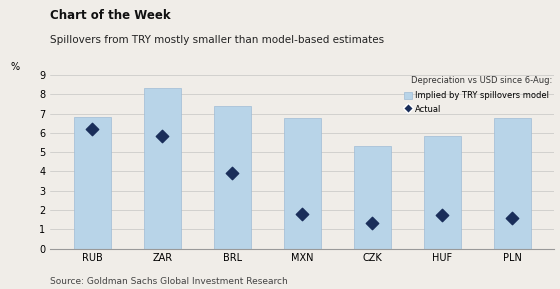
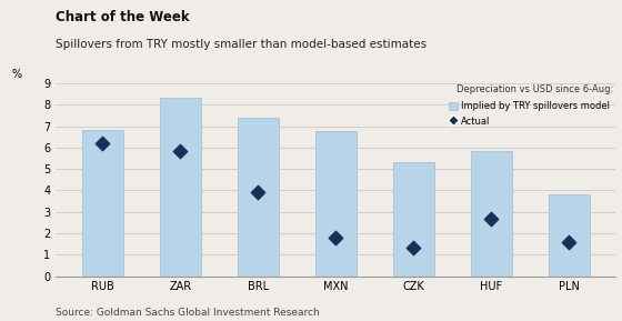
Actual/HUF: 1.8 -> 2.7
Implied by TRY spillovers model/PLN: 6.8 -> 3.8
